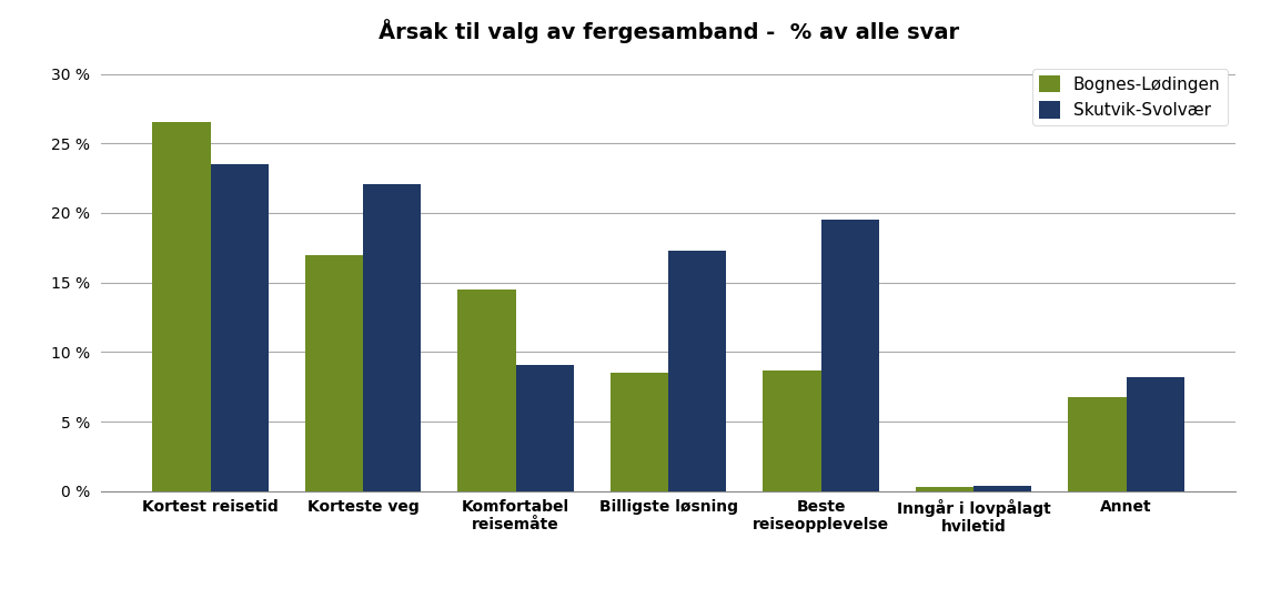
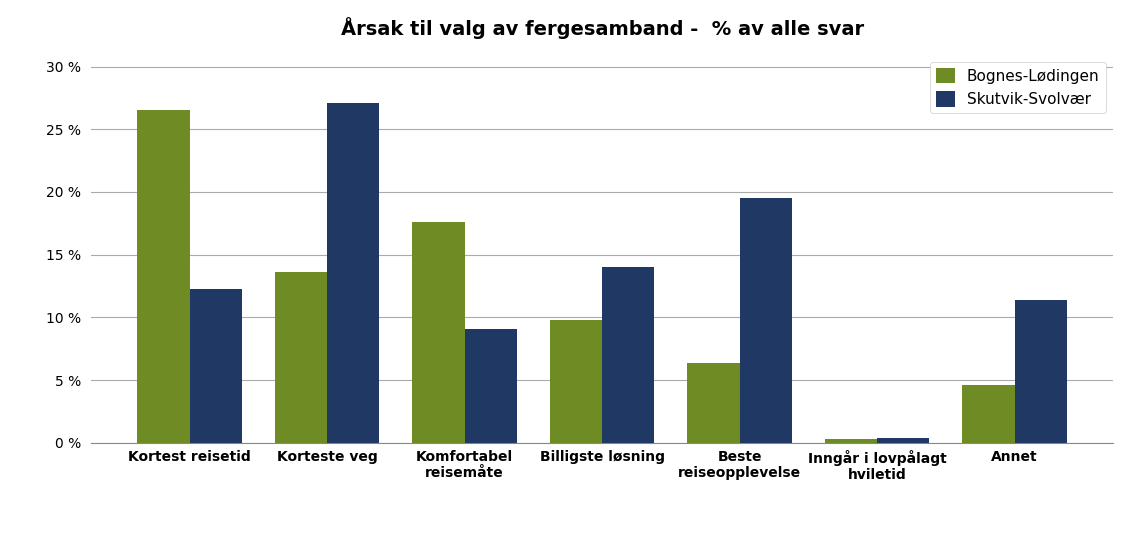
Skutvik-Svolvær/Kortest reisetid: 23.5 % -> 12.3 %
Bognes-Lødingen/Korteste veg: 17.0 % -> 13.6 %
Skutvik-Svolvær/Korteste veg: 22.1 % -> 27.1 %
Bognes-Lødingen/Komfortabel reisemåte: 14.5 % -> 17.6 %
Bognes-Lødingen/Billigste løsning: 8.5 % -> 9.8 %
Skutvik-Svolvær/Billigste løsning: 17.3 % -> 14.0 %
Bognes-Lødingen/Beste reiseopplevelse: 8.7 % -> 6.4 %
Bognes-Lødingen/Annet: 6.8 % -> 4.6 %
Skutvik-Svolvær/Annet: 8.2 % -> 11.4 %
